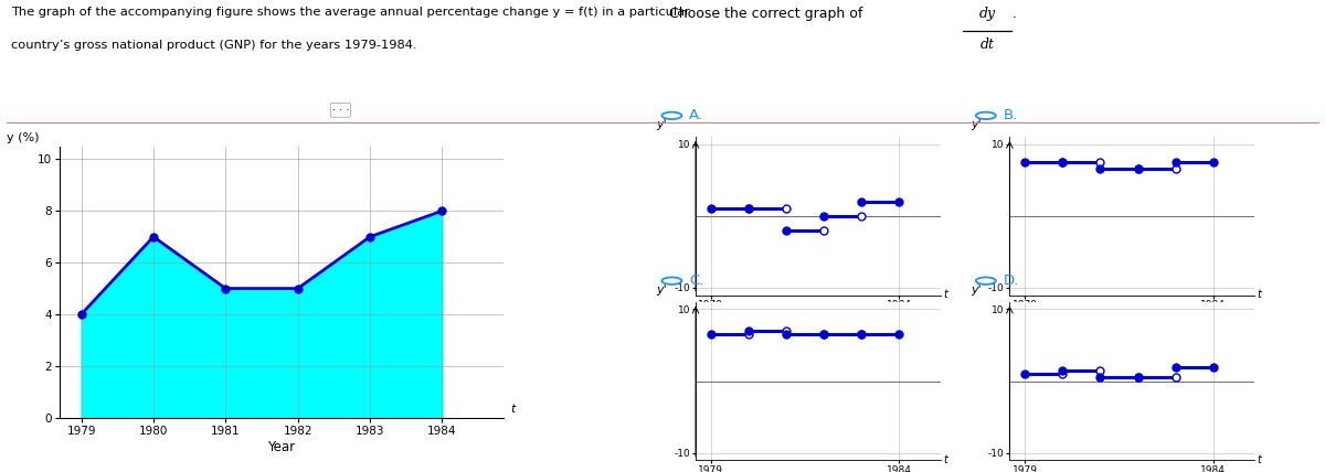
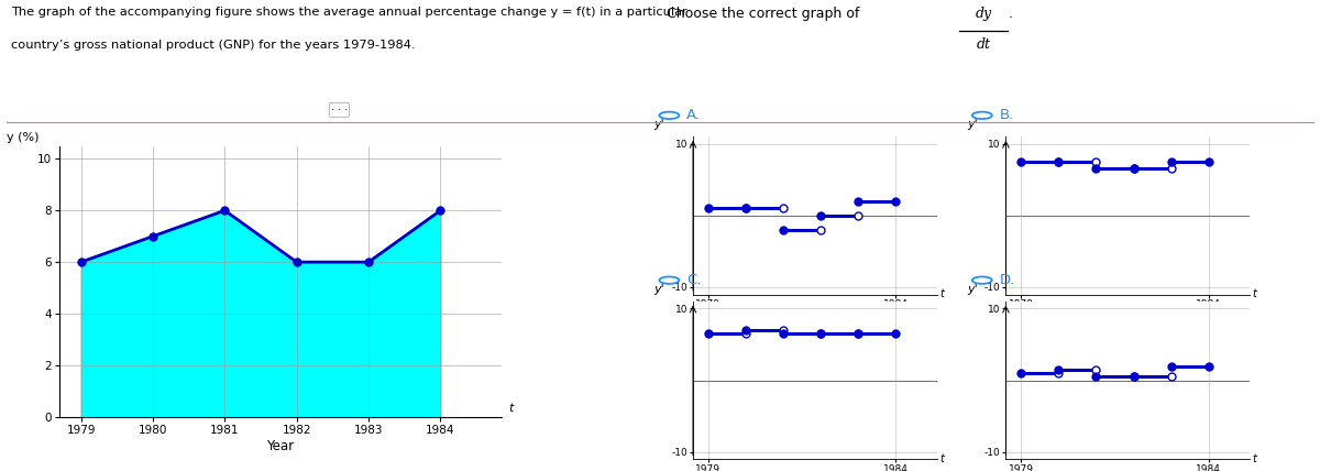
1979: 4 -> 6
1981: 5 -> 8
1982: 5 -> 6
1983: 7 -> 6
